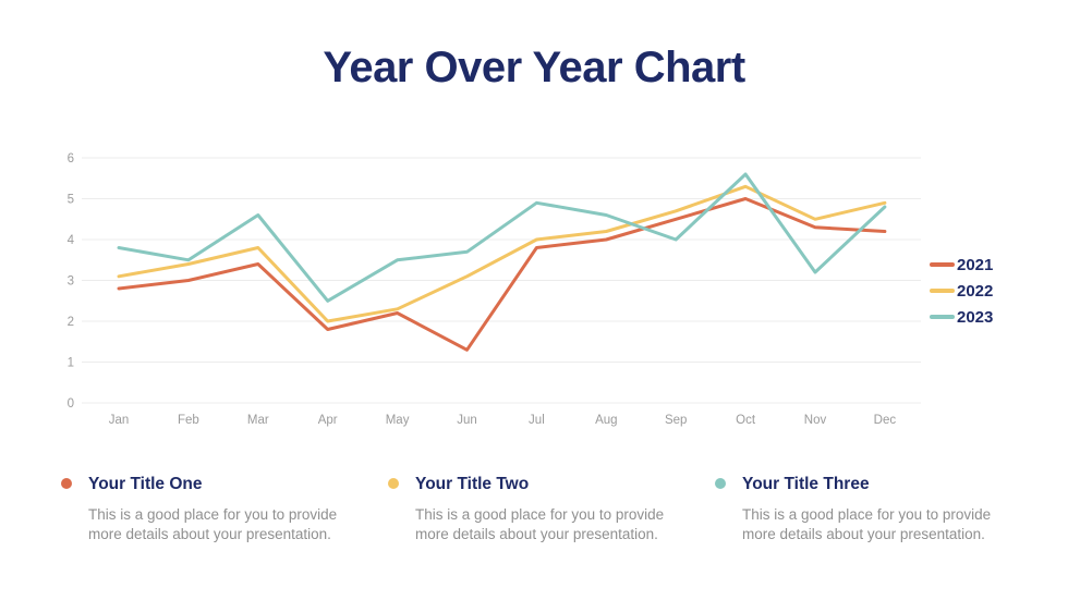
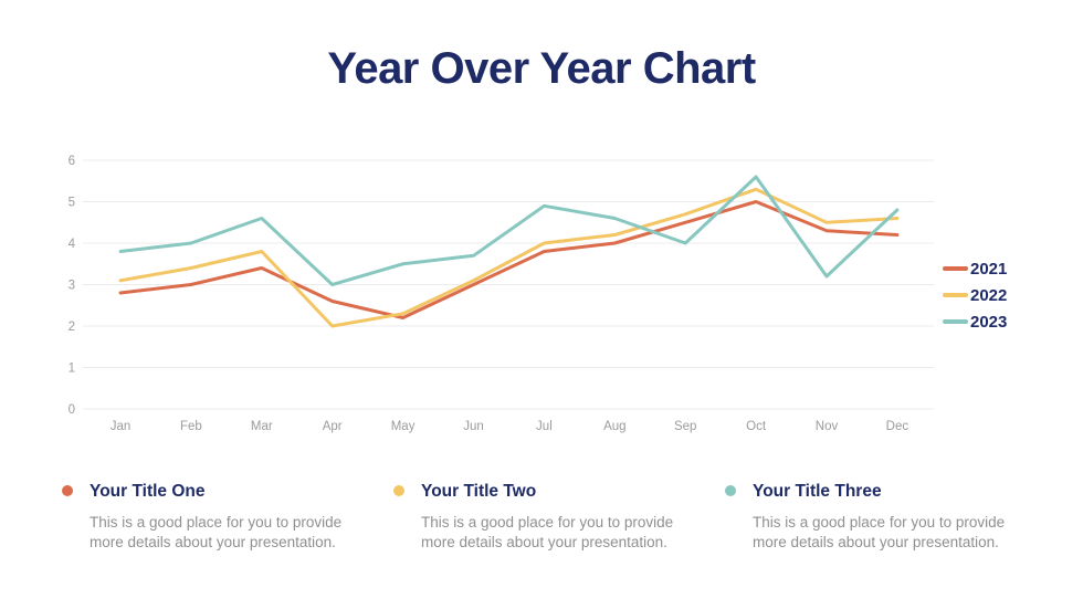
2023/Feb: 3.5 -> 4.0
2021/Apr: 1.8 -> 2.6
2023/Apr: 2.5 -> 3.0
2021/Jun: 1.3 -> 3.0
2022/Dec: 4.9 -> 4.6
